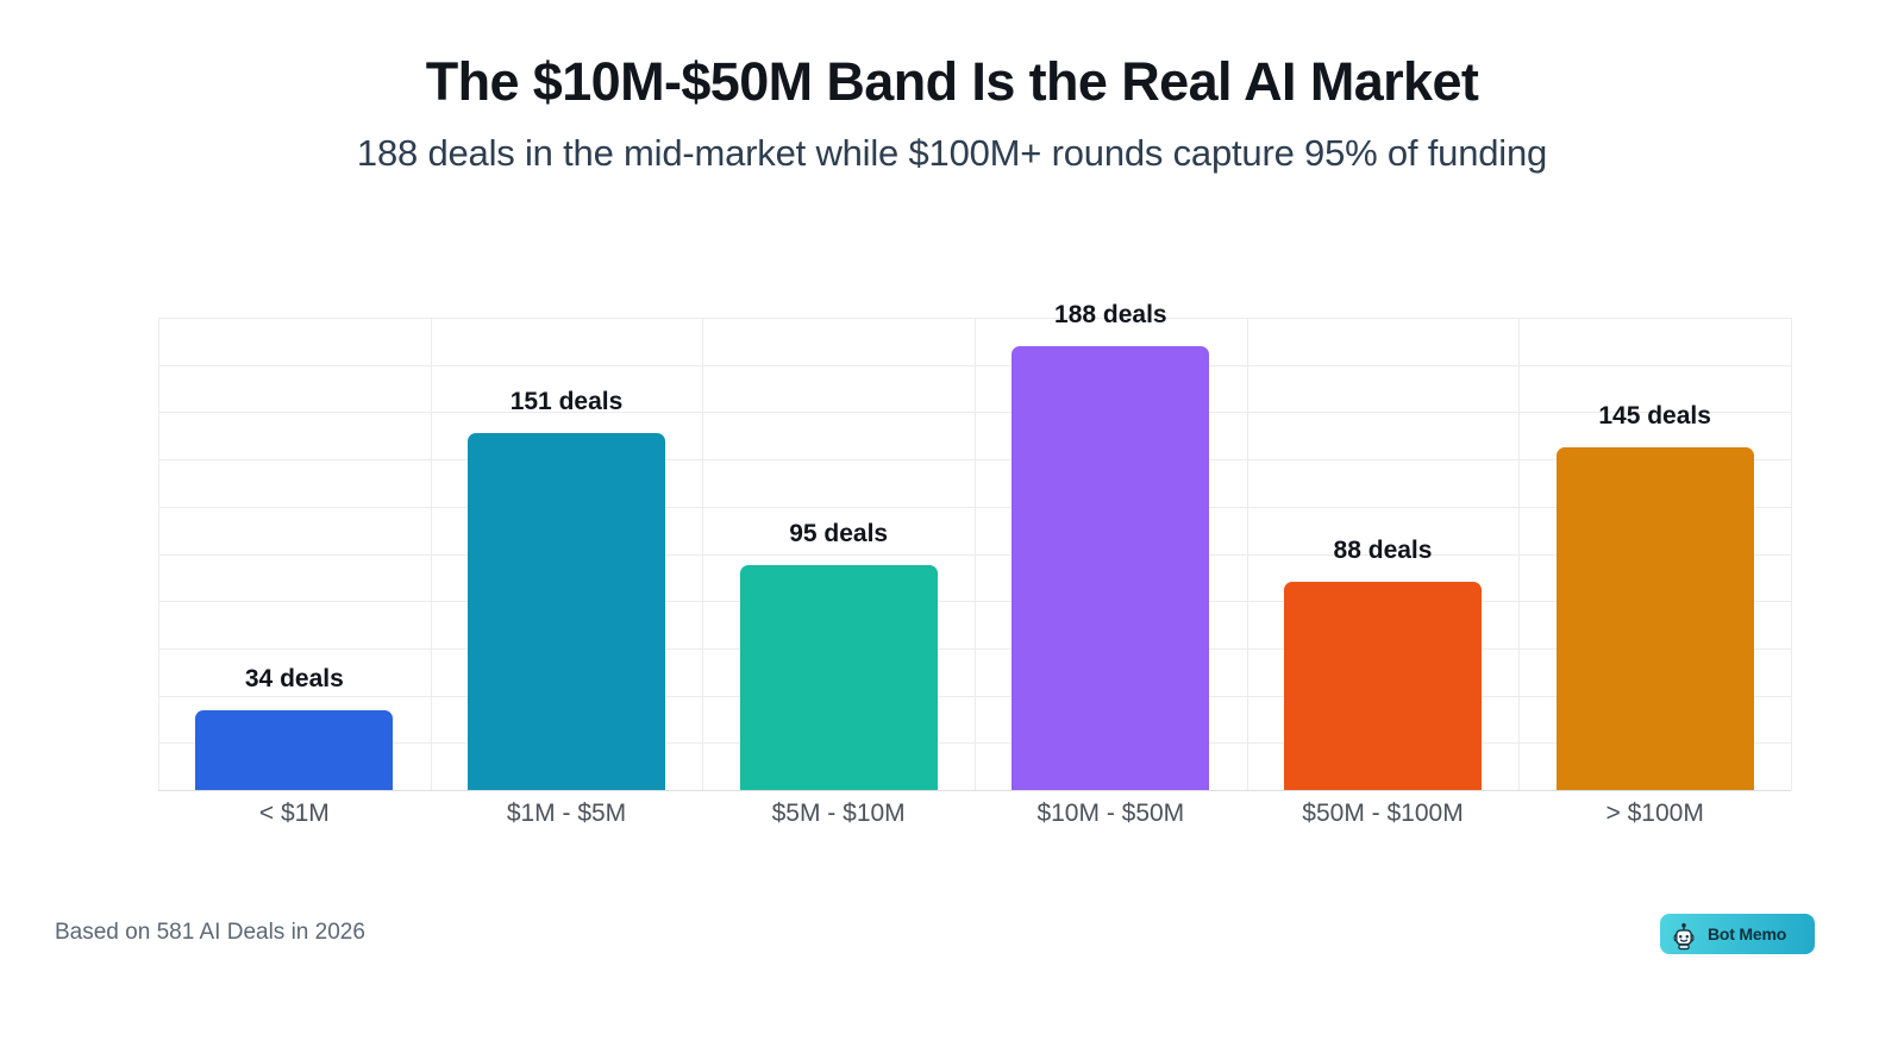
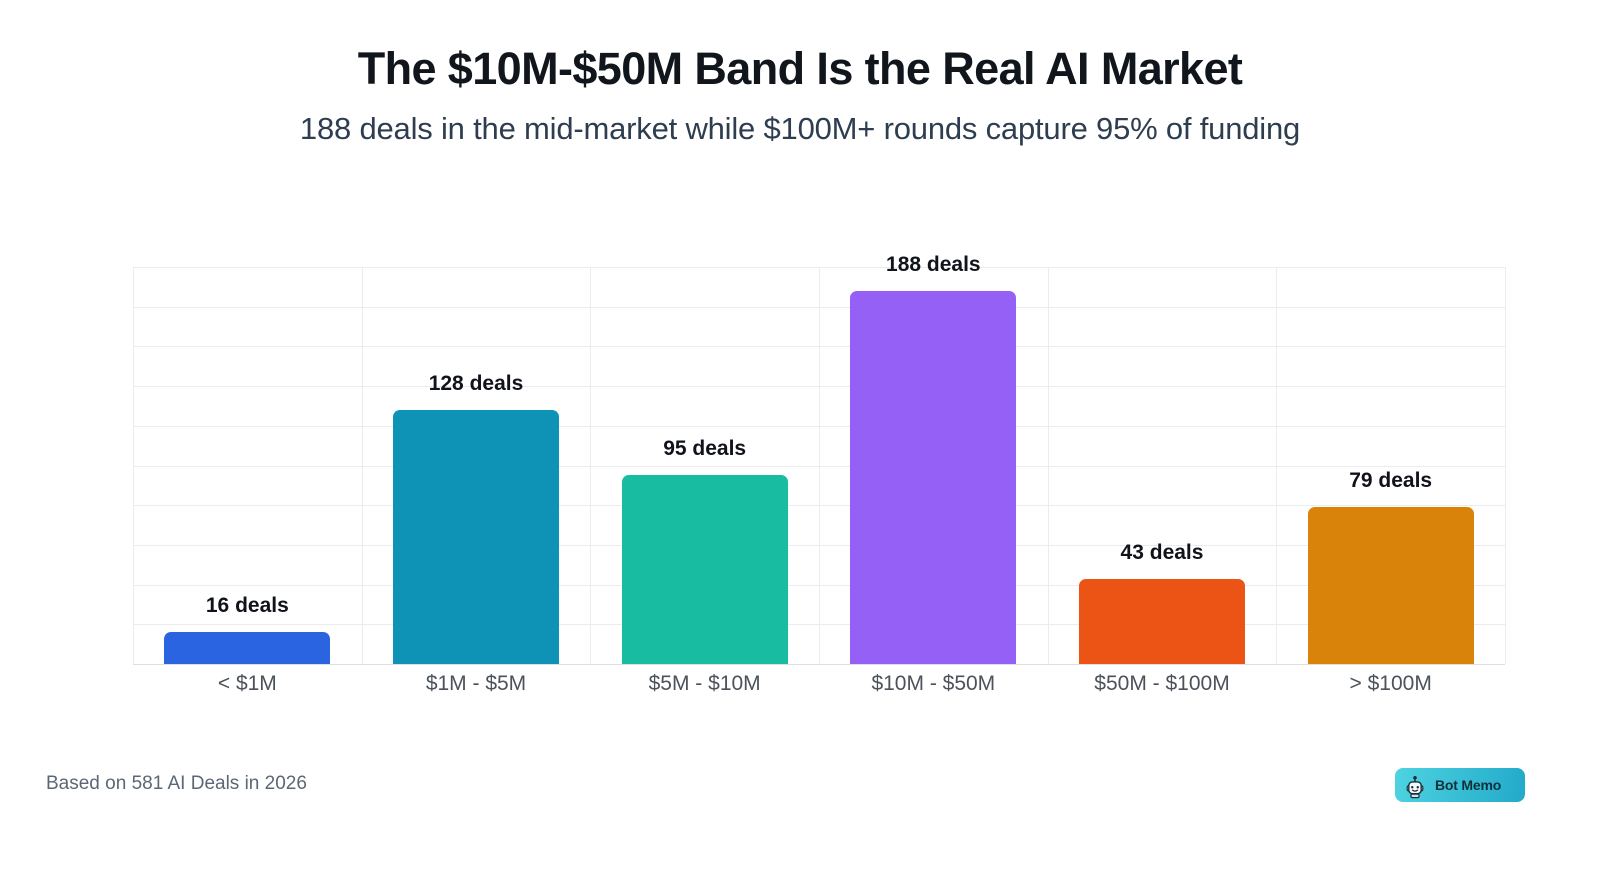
< $1M: 34 -> 16
$1M - $5M: 151 -> 128
$50M - $100M: 88 -> 43
> $100M: 145 -> 79
